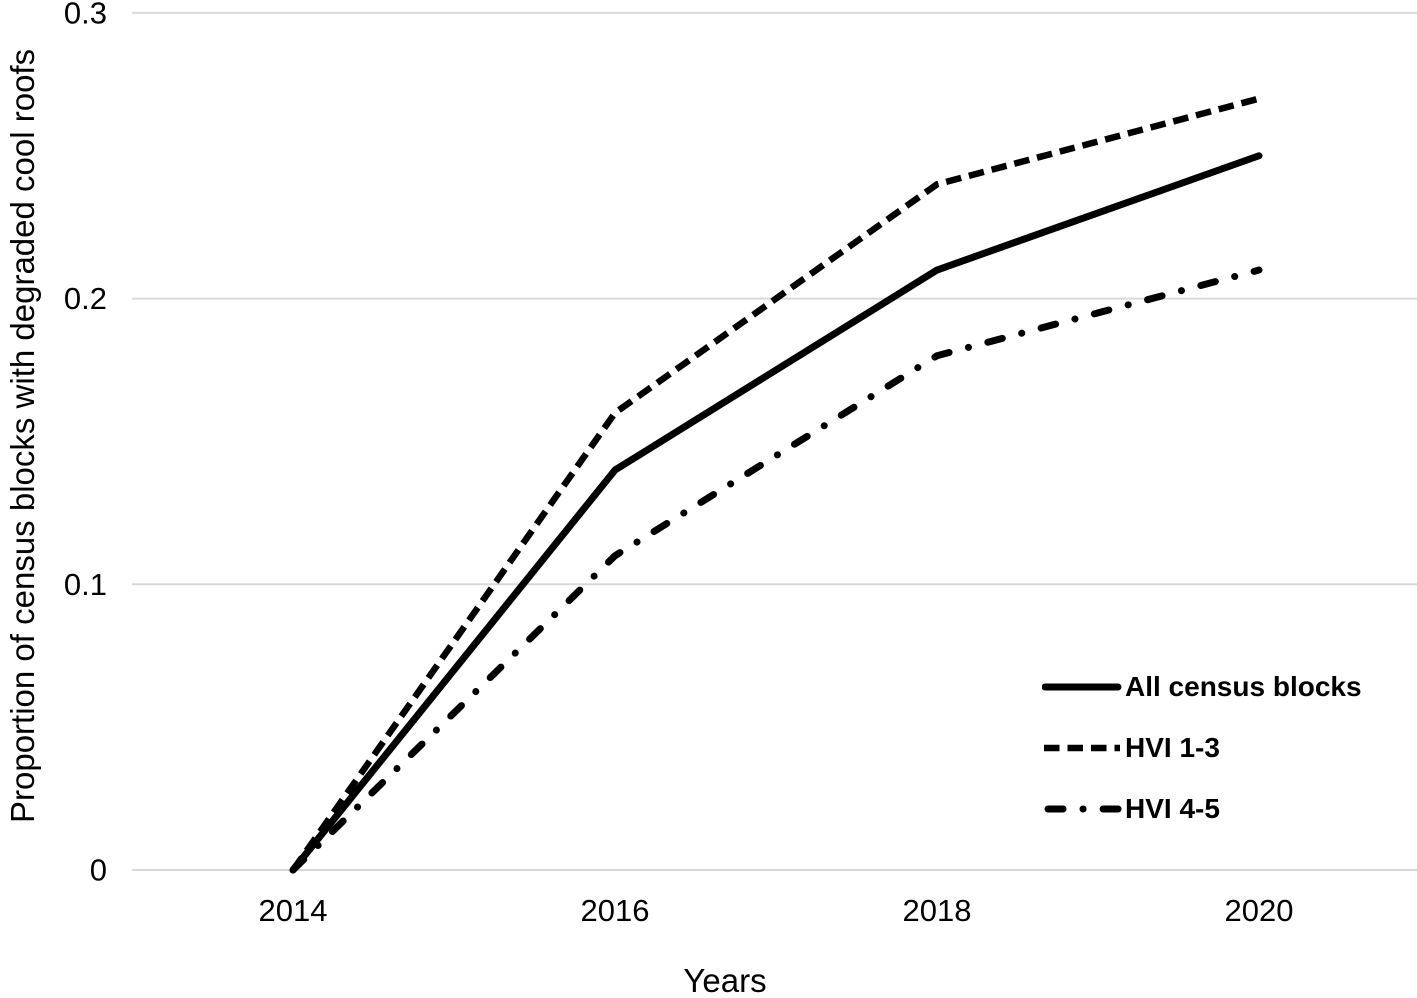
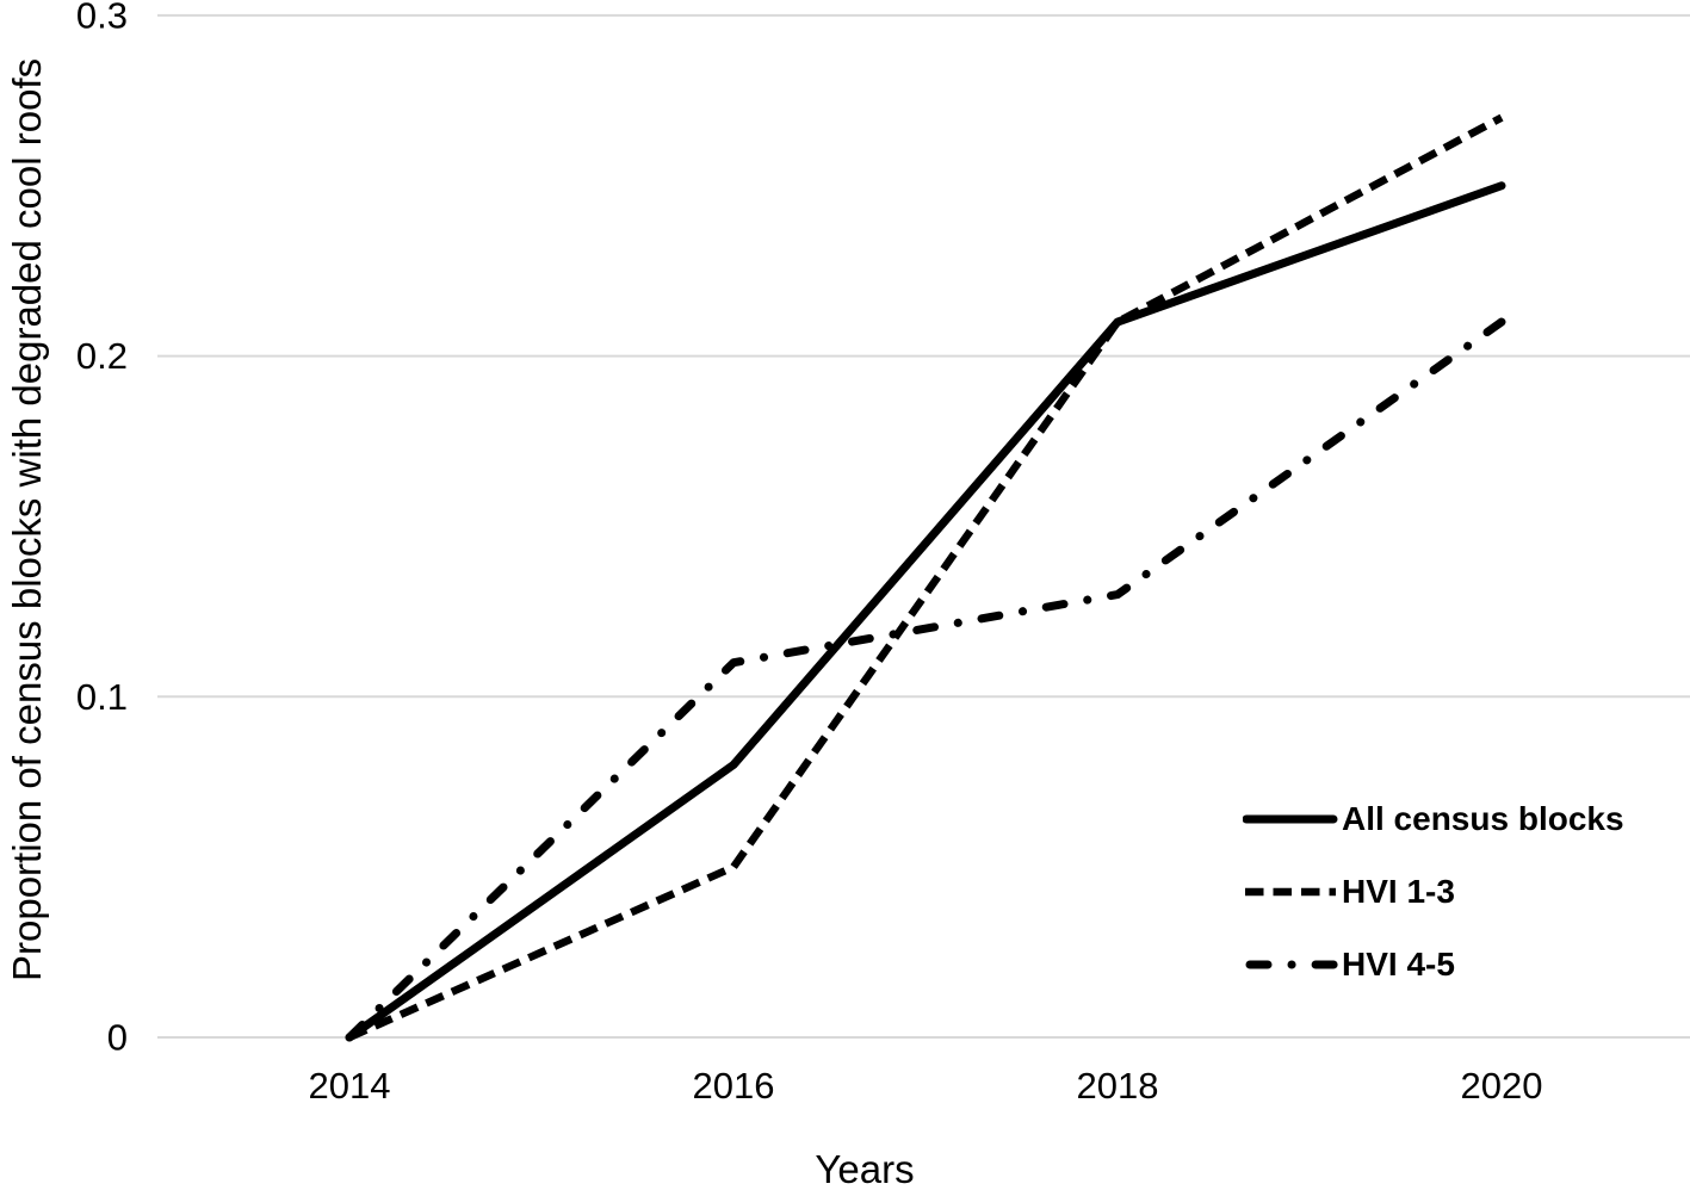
All census blocks/2016: 0.14 -> 0.08
HVI 1-3/2016: 0.16 -> 0.05
HVI 1-3/2018: 0.24 -> 0.21
HVI 4-5/2018: 0.18 -> 0.13
